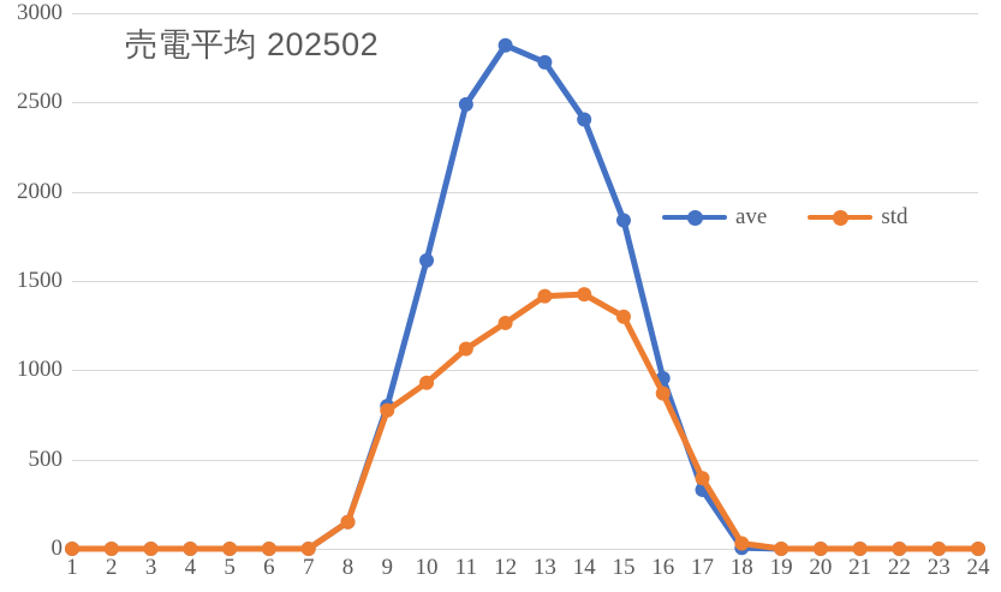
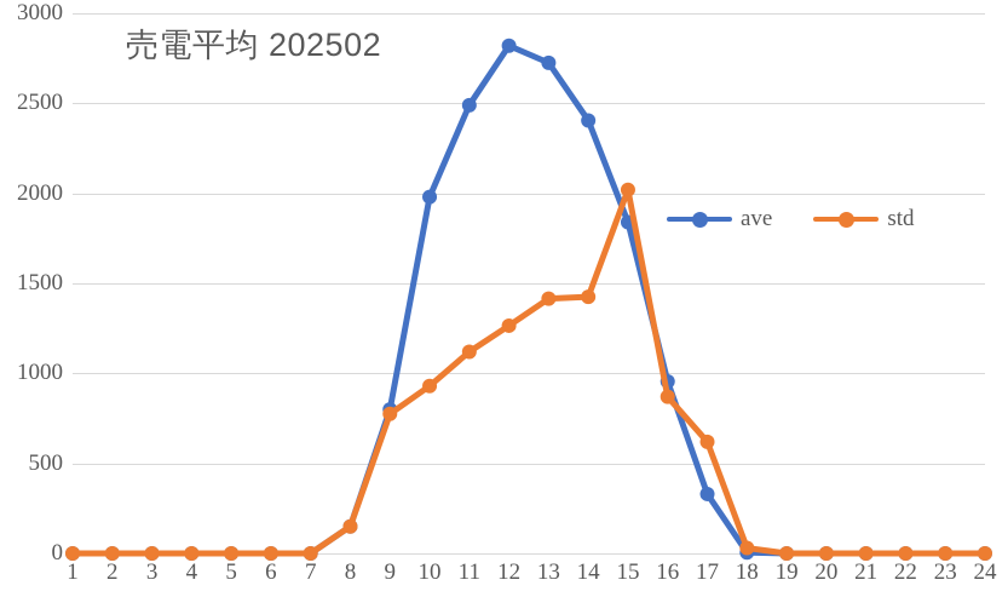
ave/10: 1620 -> 1980
std/15: 1300 -> 2020
std/17: 400 -> 620
